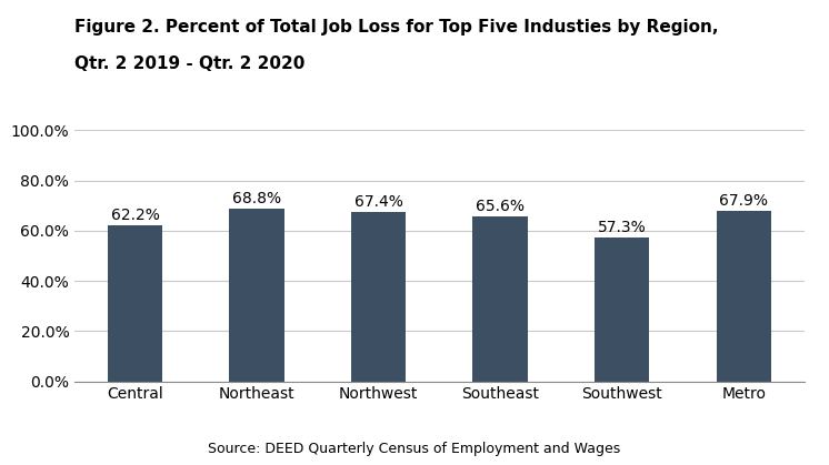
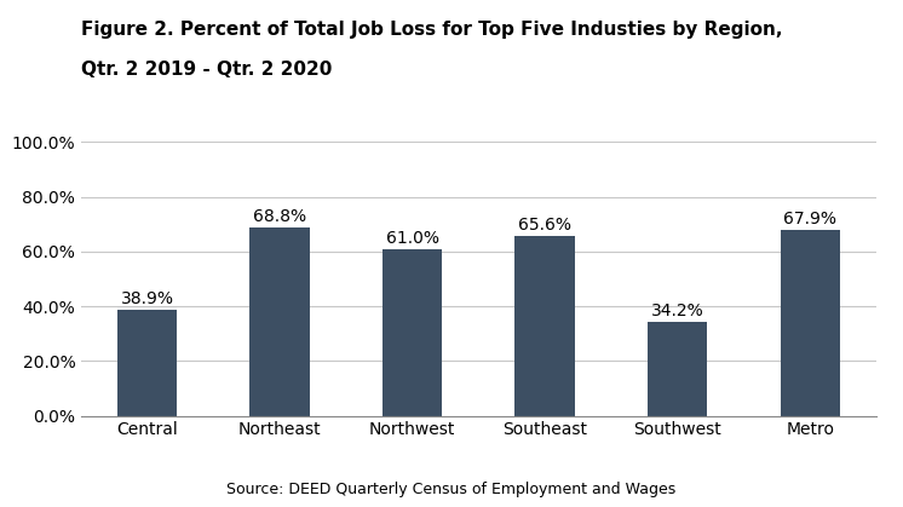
Central: 62.2% -> 38.9%
Northwest: 67.4% -> 61.0%
Southwest: 57.3% -> 34.2%
